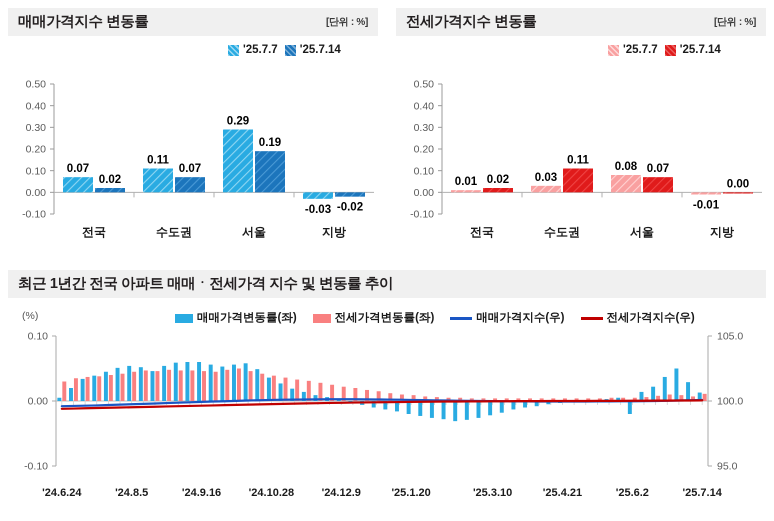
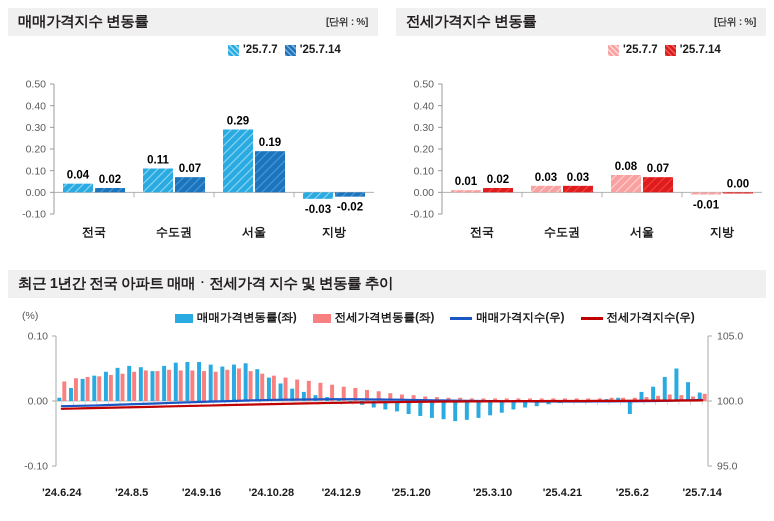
매매가격지수 변동률/'25.7.7/전국: 0.07 -> 0.04
전세가격지수 변동률/'25.7.14/수도권: 0.11 -> 0.03
